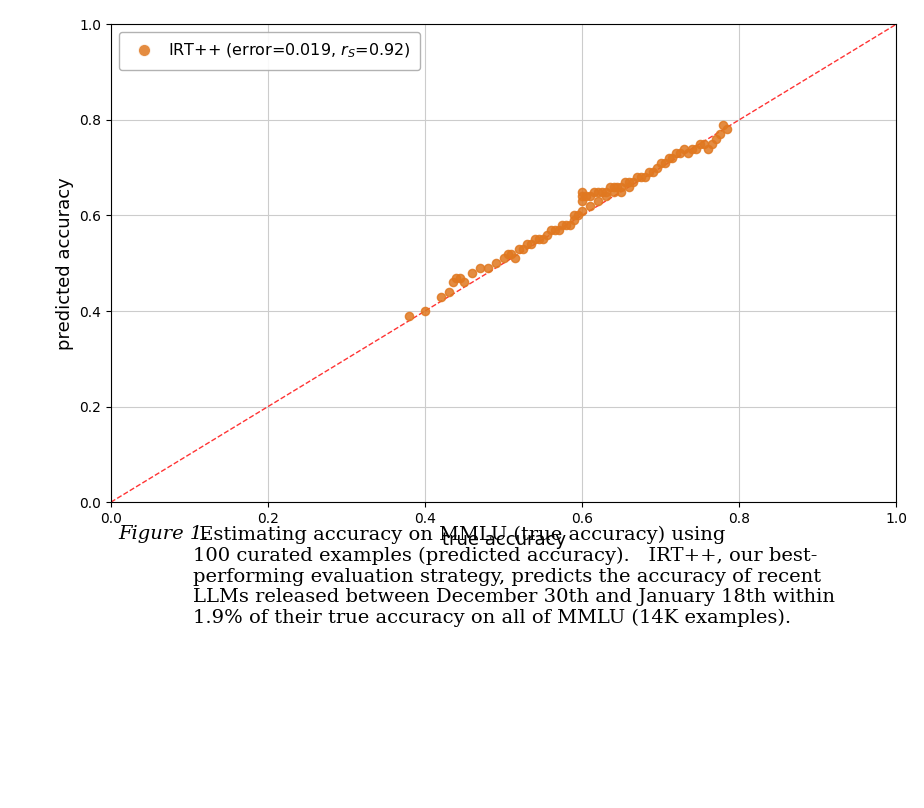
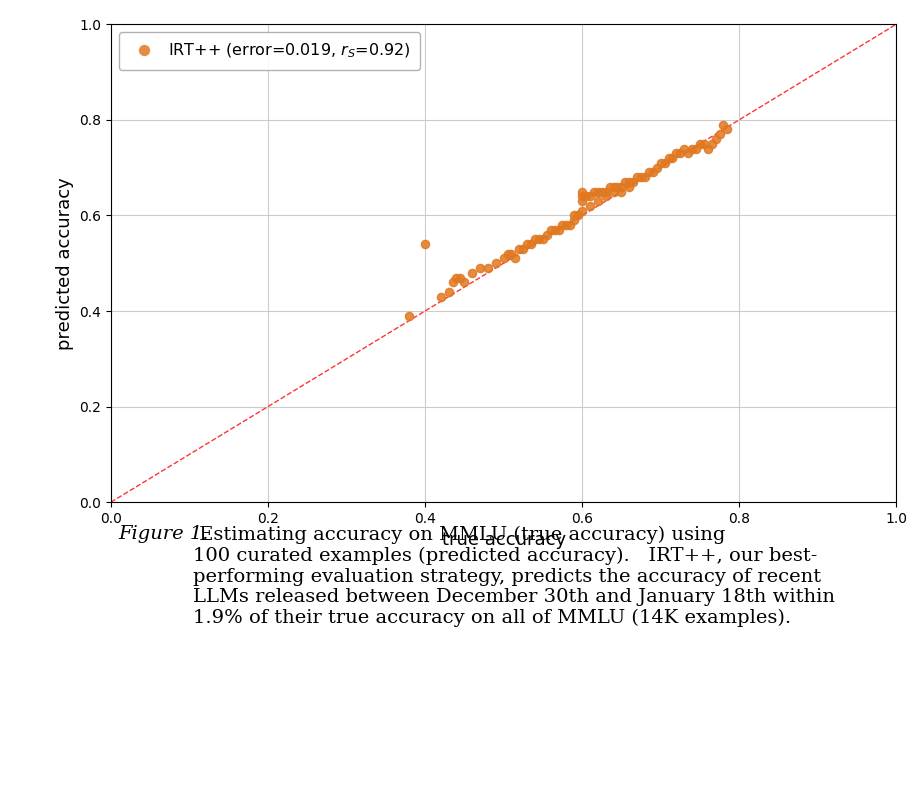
0.4: 0.40 -> 0.54
